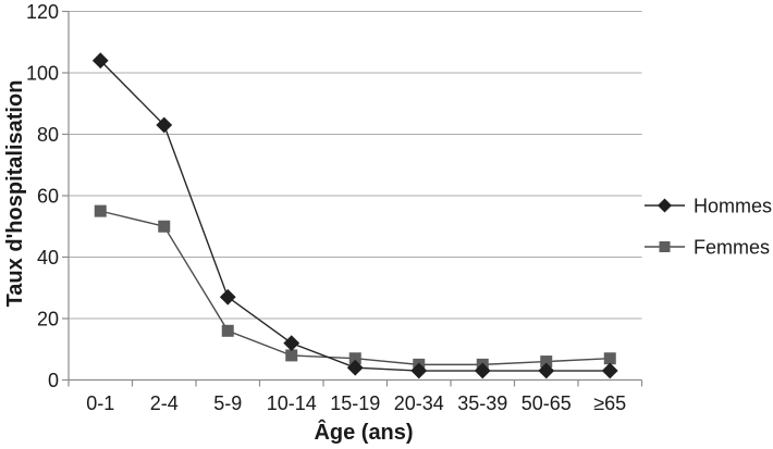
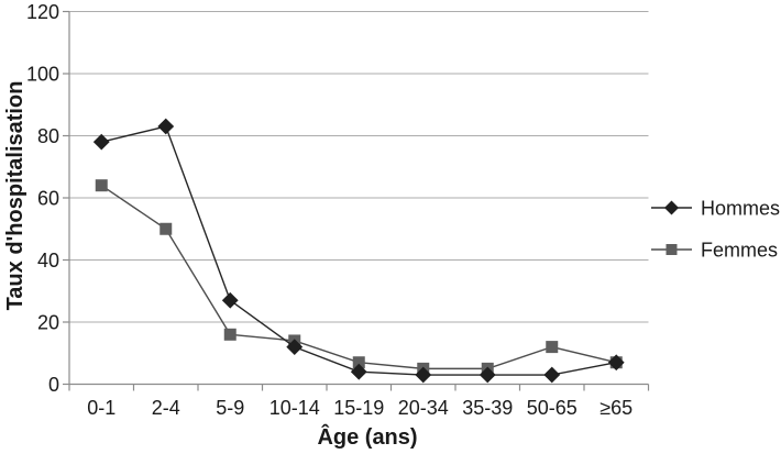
Hommes/0-1: 104 -> 78
Femmes/0-1: 55 -> 64
Femmes/10-14: 8 -> 14
Femmes/50-65: 6 -> 12
Hommes/≥65: 3 -> 7
